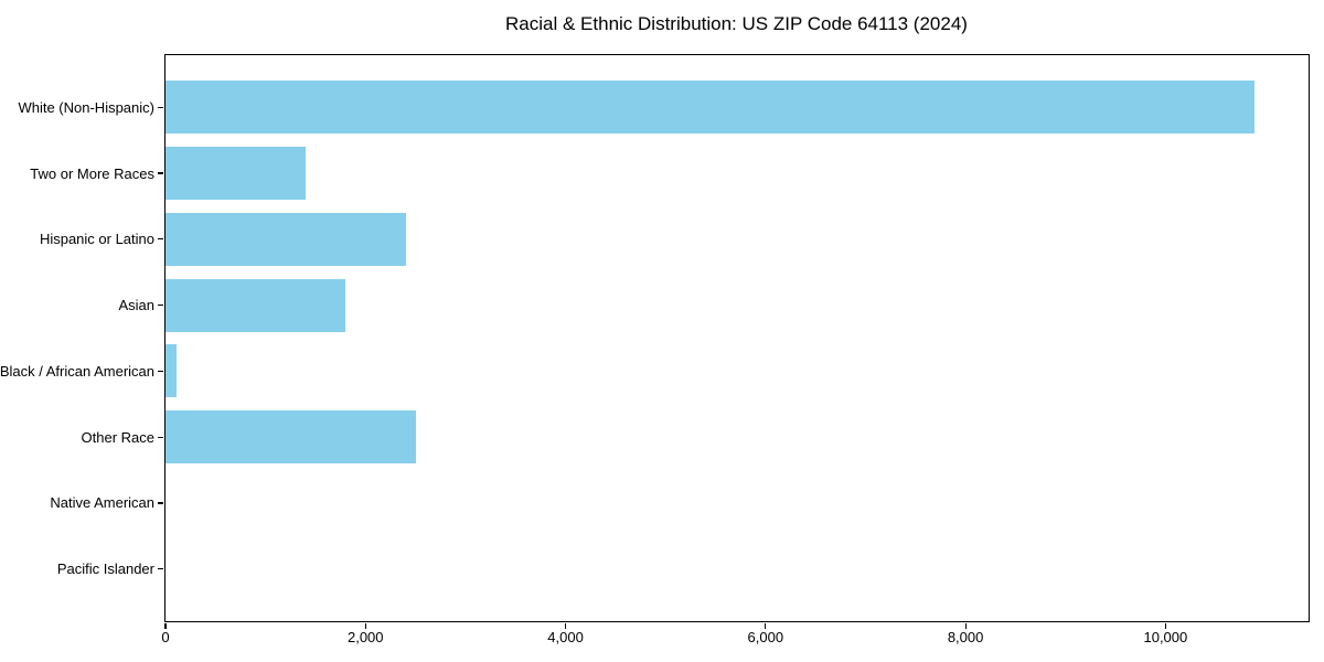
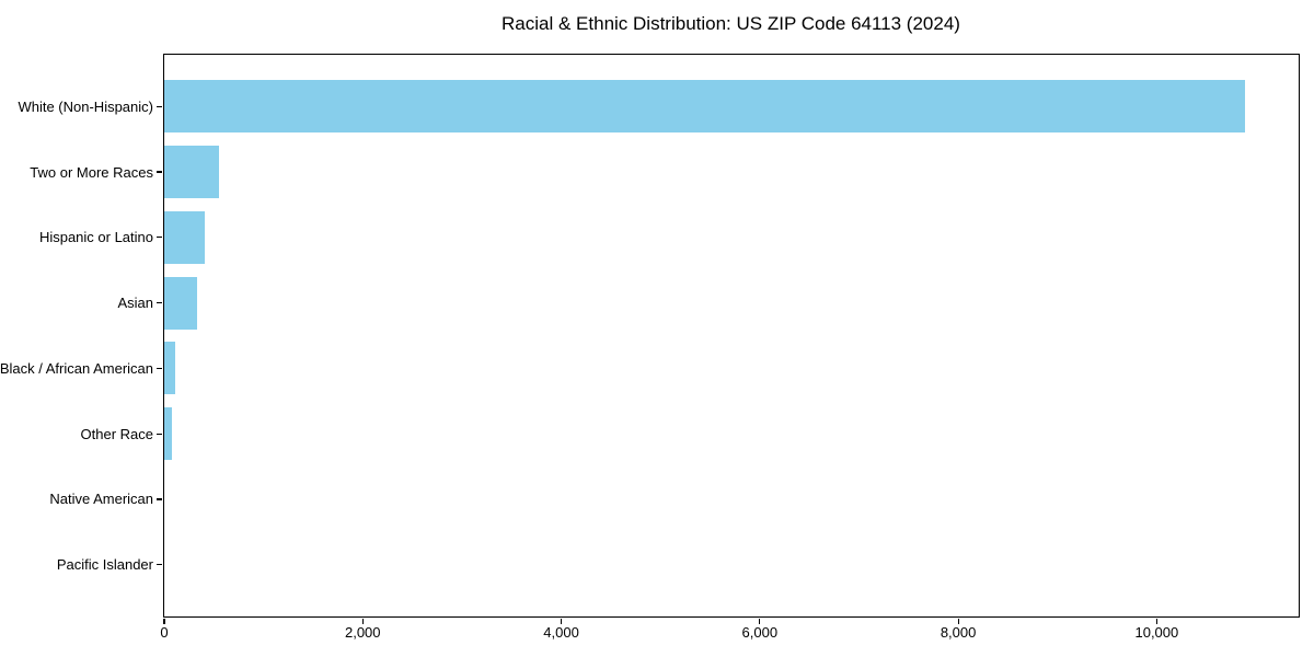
Two or More Races: 1400 -> 600
Hispanic or Latino: 2400 -> 400
Asian: 1800 -> 300
Other Race: 2500 -> 100
